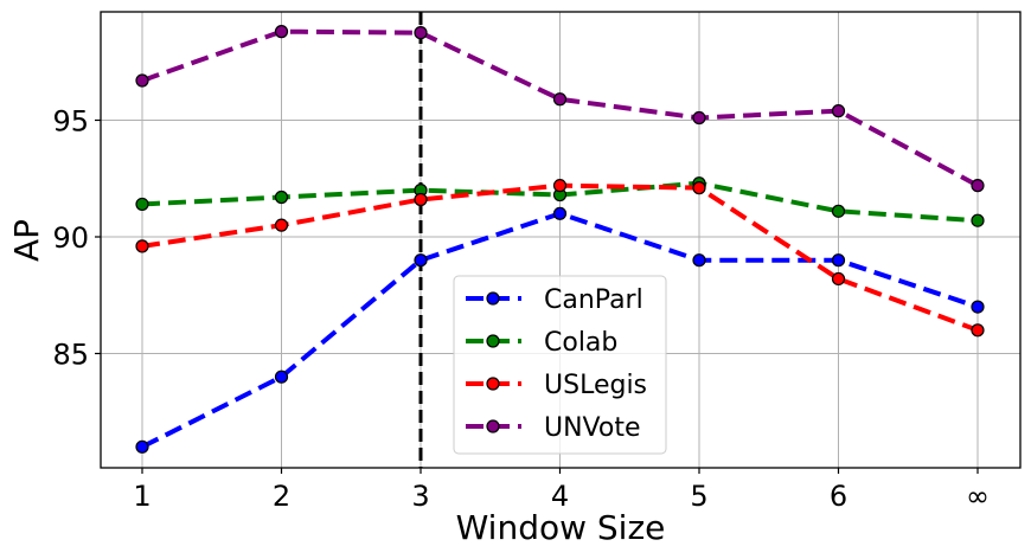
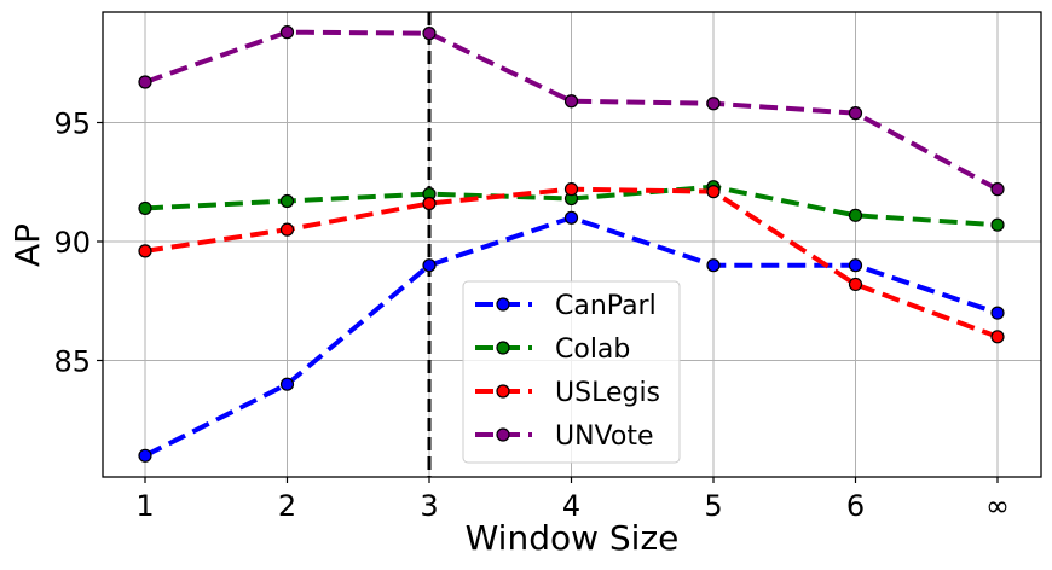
UNVote/5: 95.1 -> 95.8
